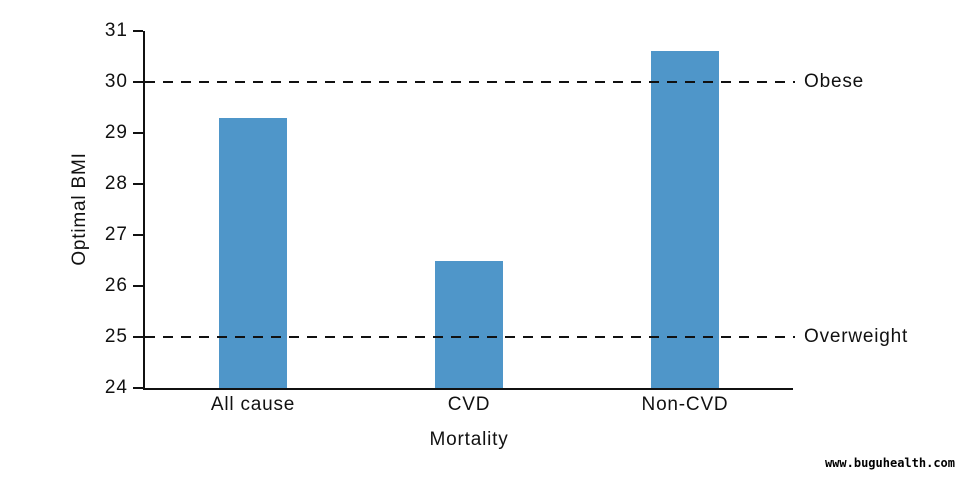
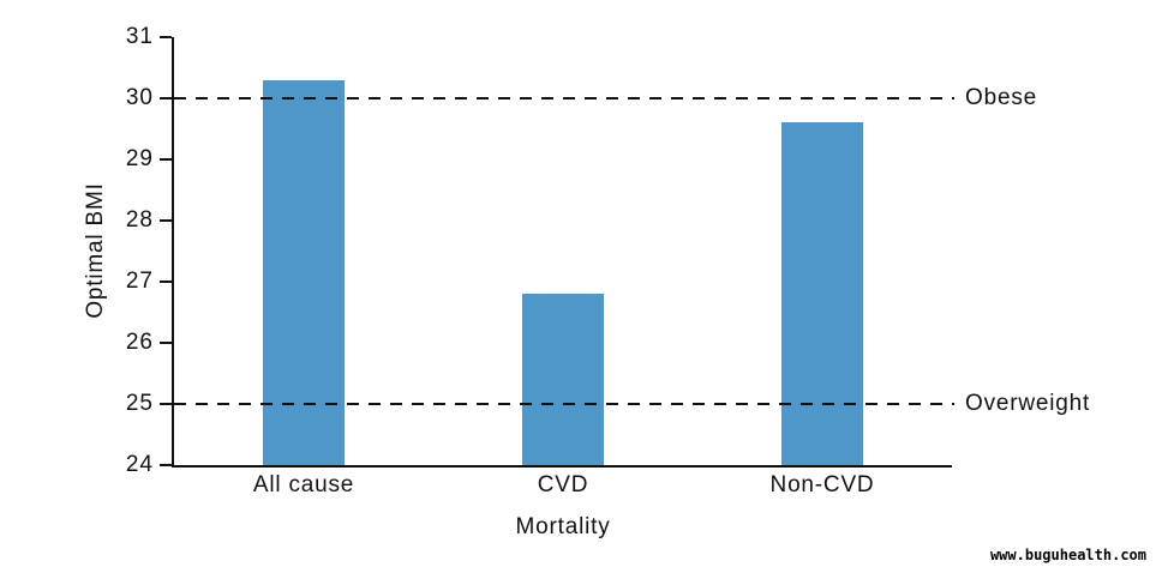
All cause: 29.3 -> 30.3
CVD: 26.5 -> 26.8
Non-CVD: 30.6 -> 29.6
